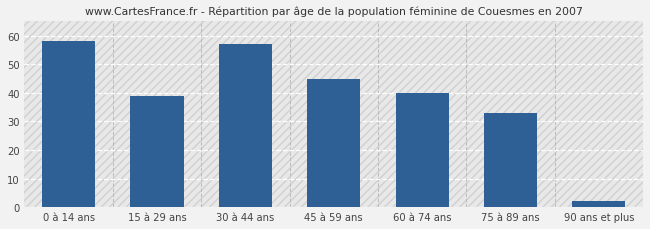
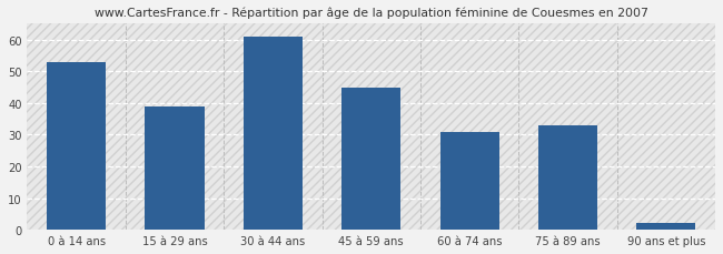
0 à 14 ans: 58 -> 53
30 à 44 ans: 57 -> 61
60 à 74 ans: 40 -> 31
